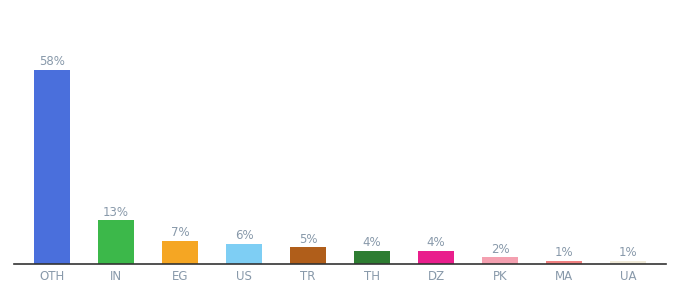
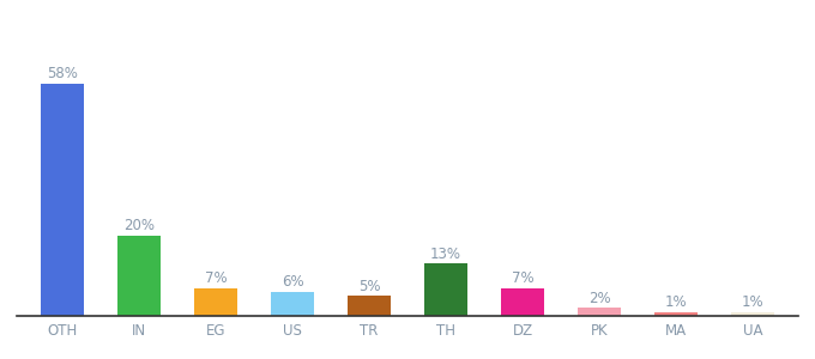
IN: 13% -> 20%
TH: 4% -> 13%
DZ: 4% -> 7%
